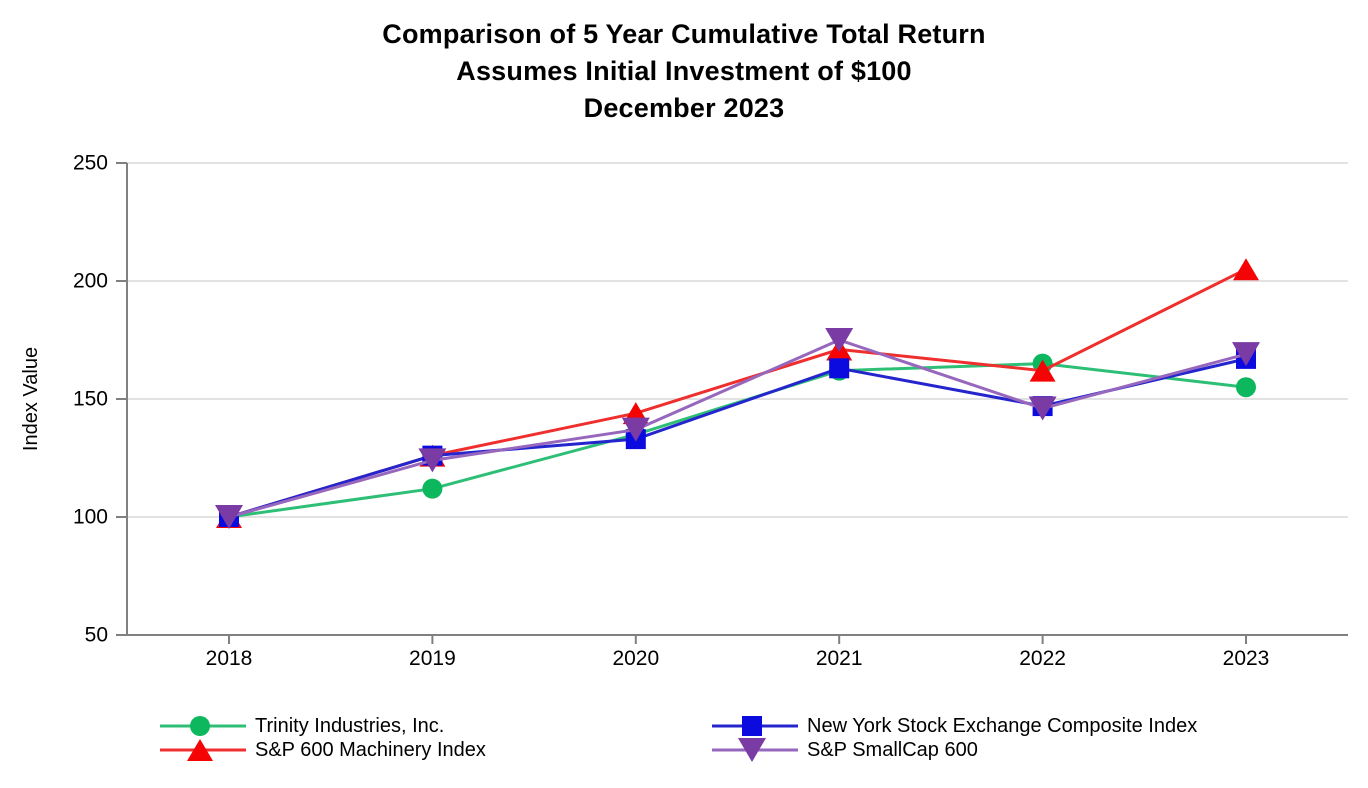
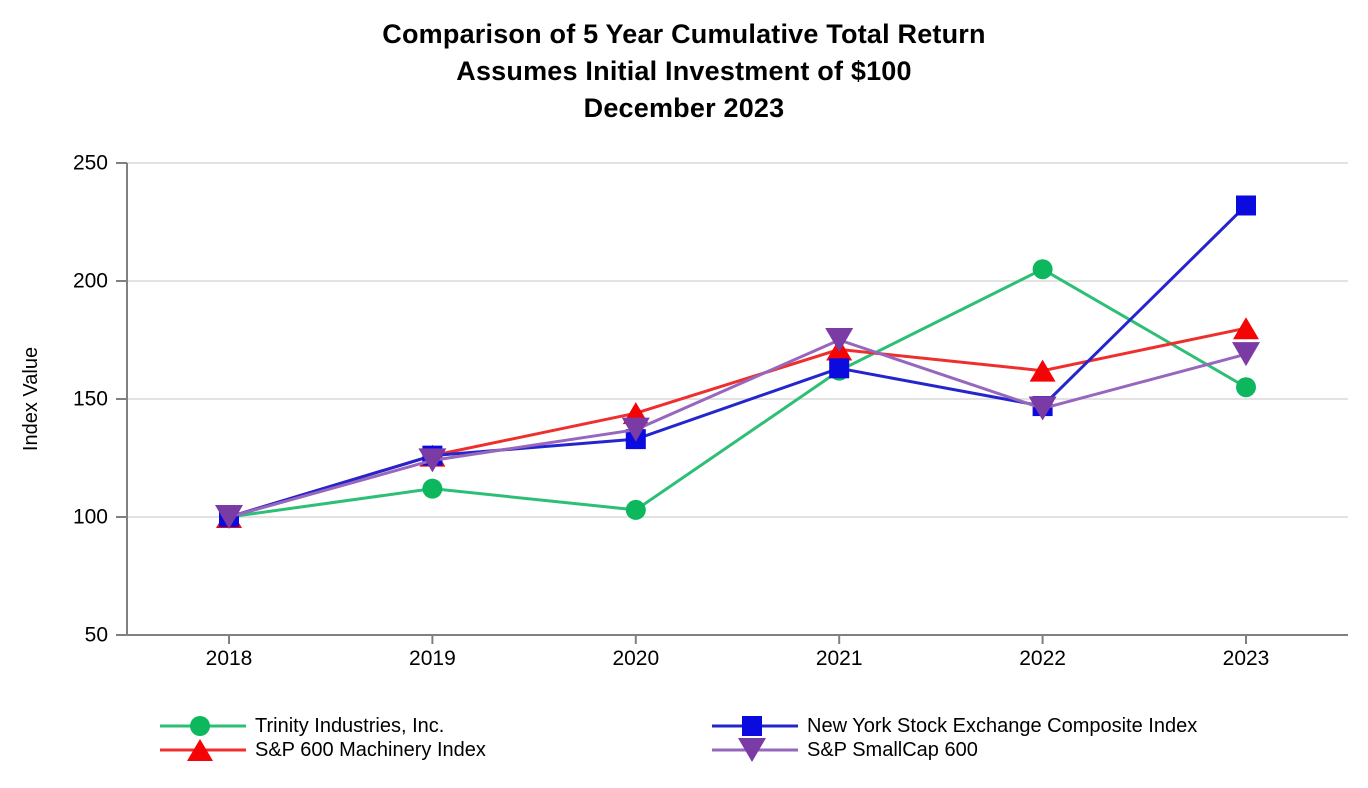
Trinity Industries, Inc./2020: 135 -> 103
Trinity Industries, Inc./2022: 165 -> 205
New York Stock Exchange Composite Index/2023: 167 -> 232
S&P 600 Machinery Index/2023: 205 -> 180
